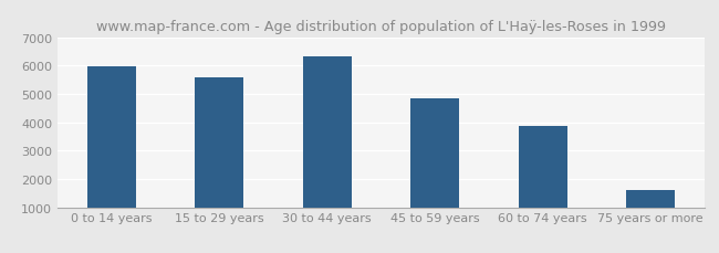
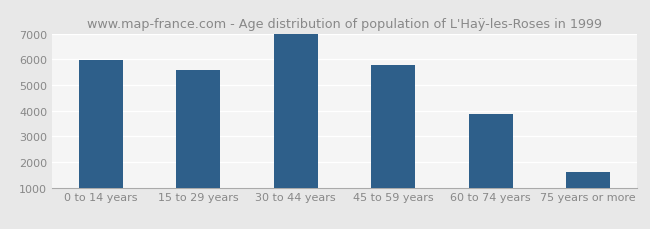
30 to 44 years: 6300 -> 7000
45 to 59 years: 4850 -> 5760
